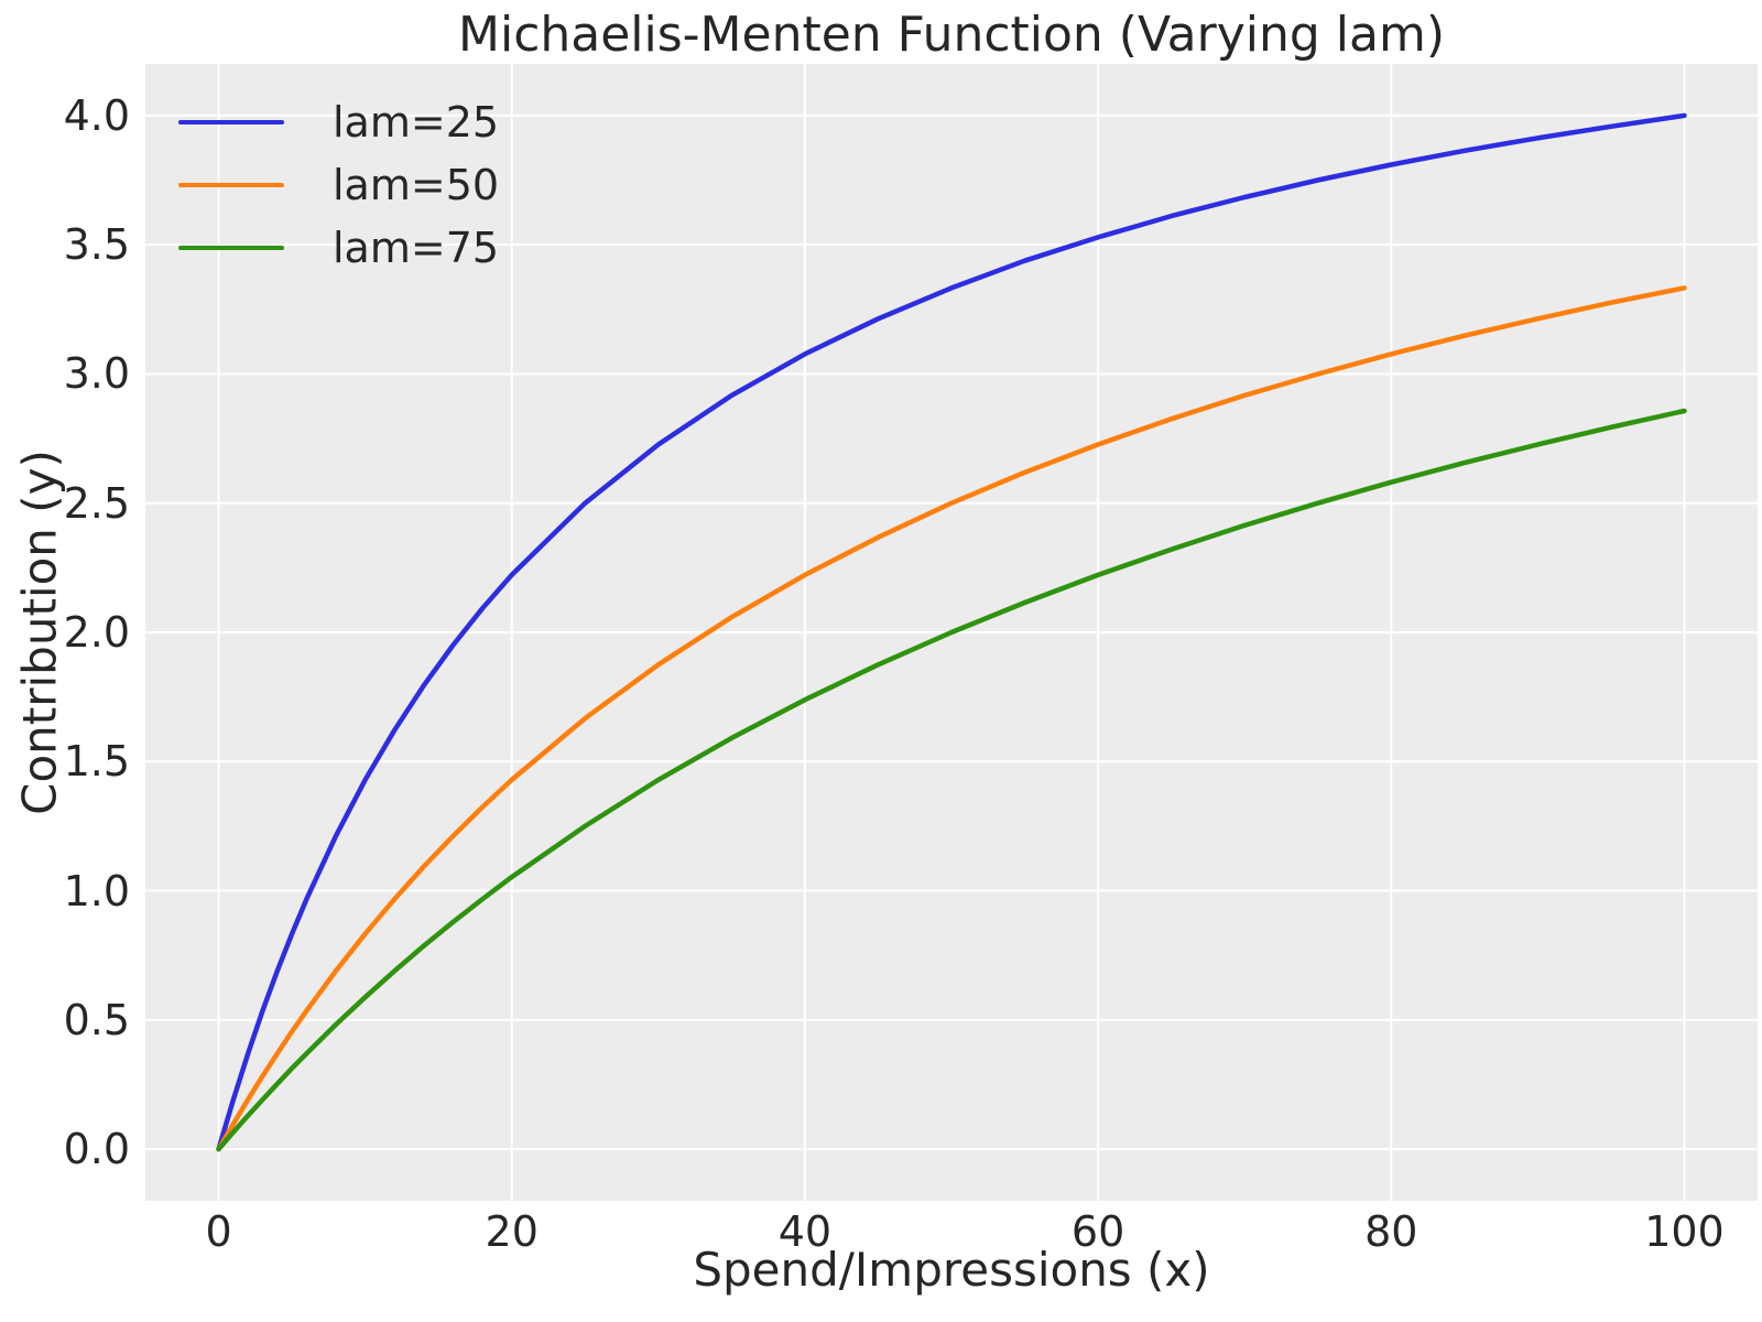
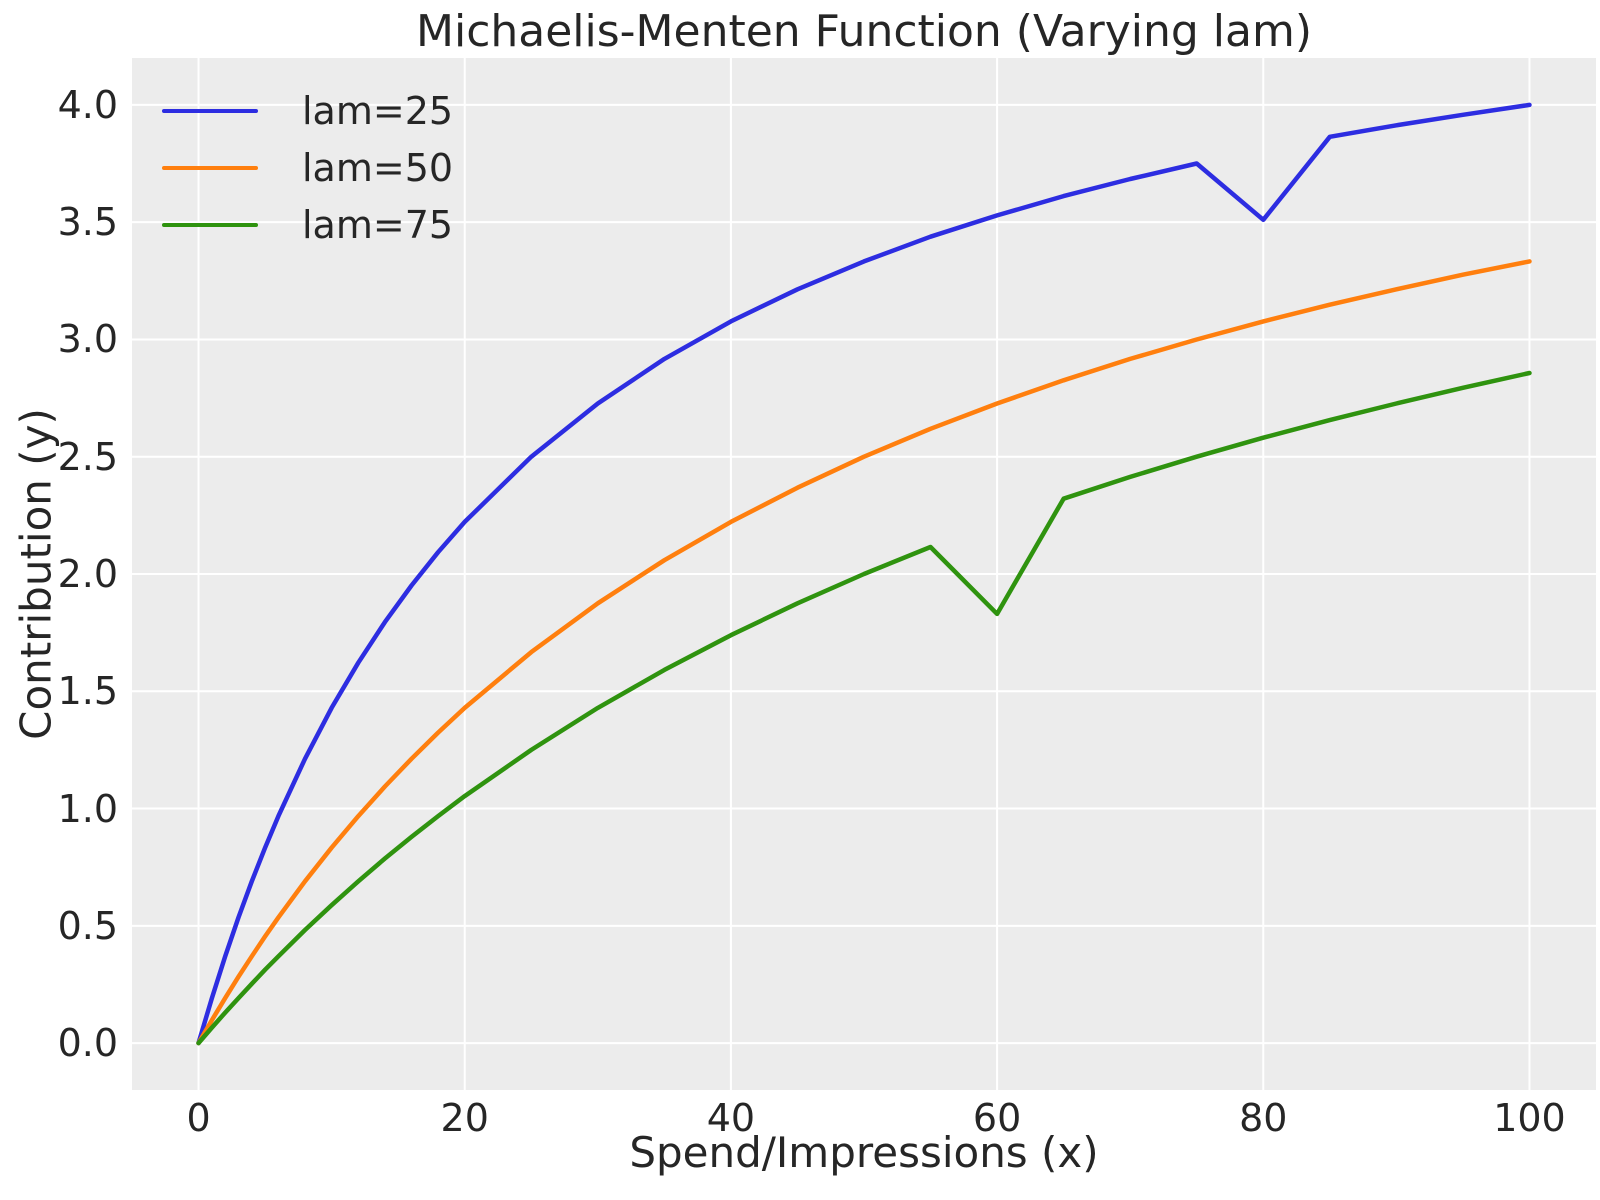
lam=75/60: 2.22 -> 1.83
lam=25/80: 3.81 -> 3.51
